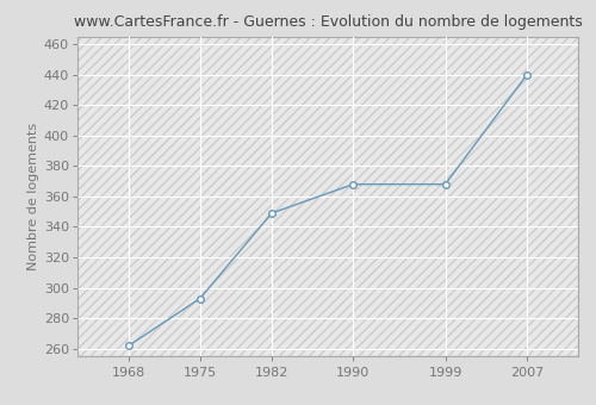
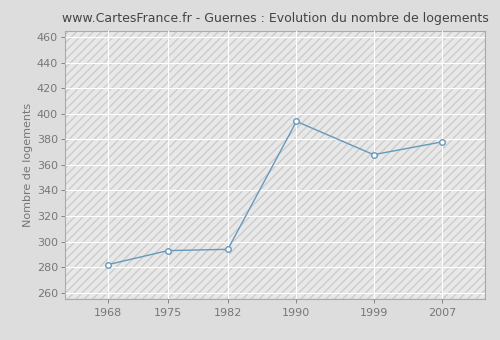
1968: 262 -> 282
1982: 349 -> 294
1990: 368 -> 394
2007: 440 -> 378
